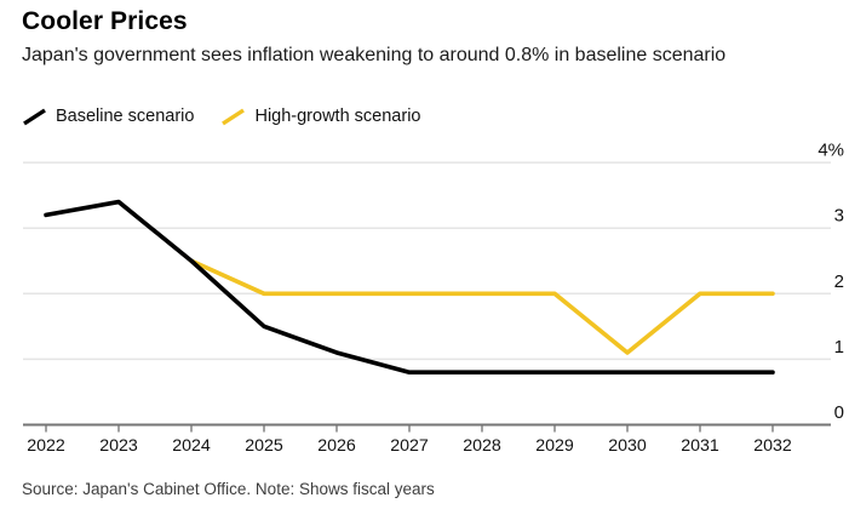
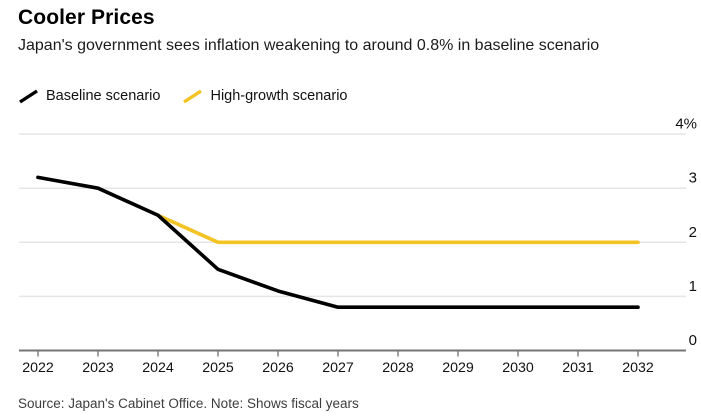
Baseline scenario/2023: 3.4% -> 3.0%
High-growth scenario/2030: 1.1% -> 2.0%
